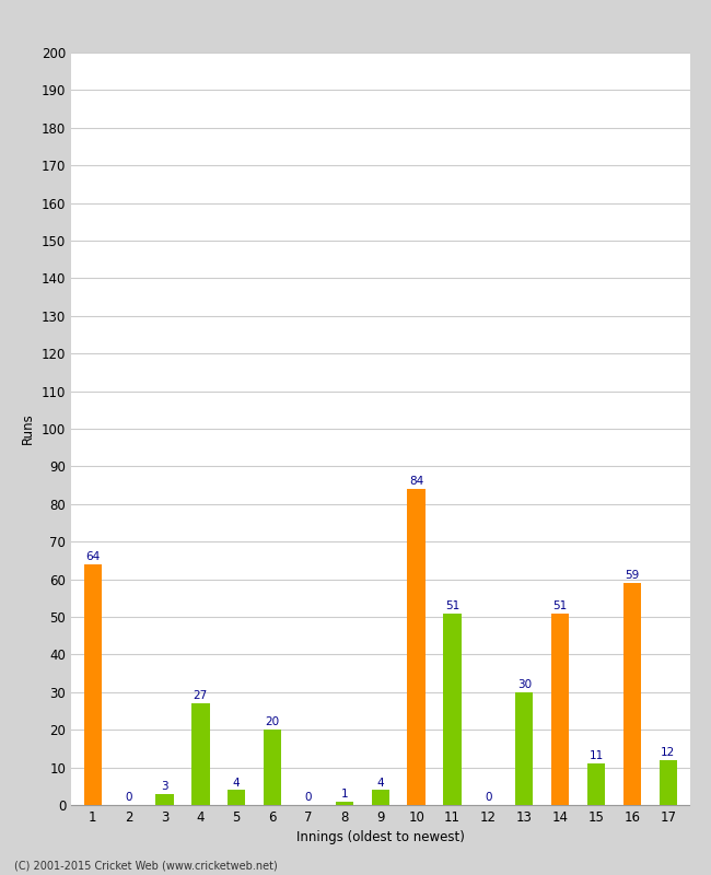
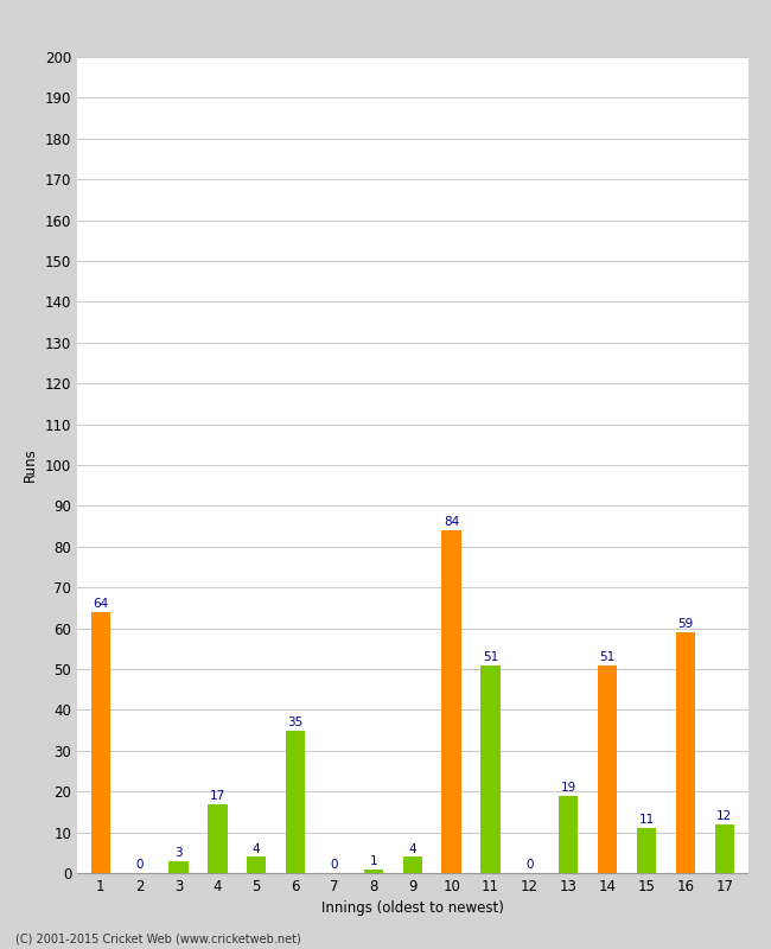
4: 27 -> 17
6: 20 -> 35
13: 30 -> 19
